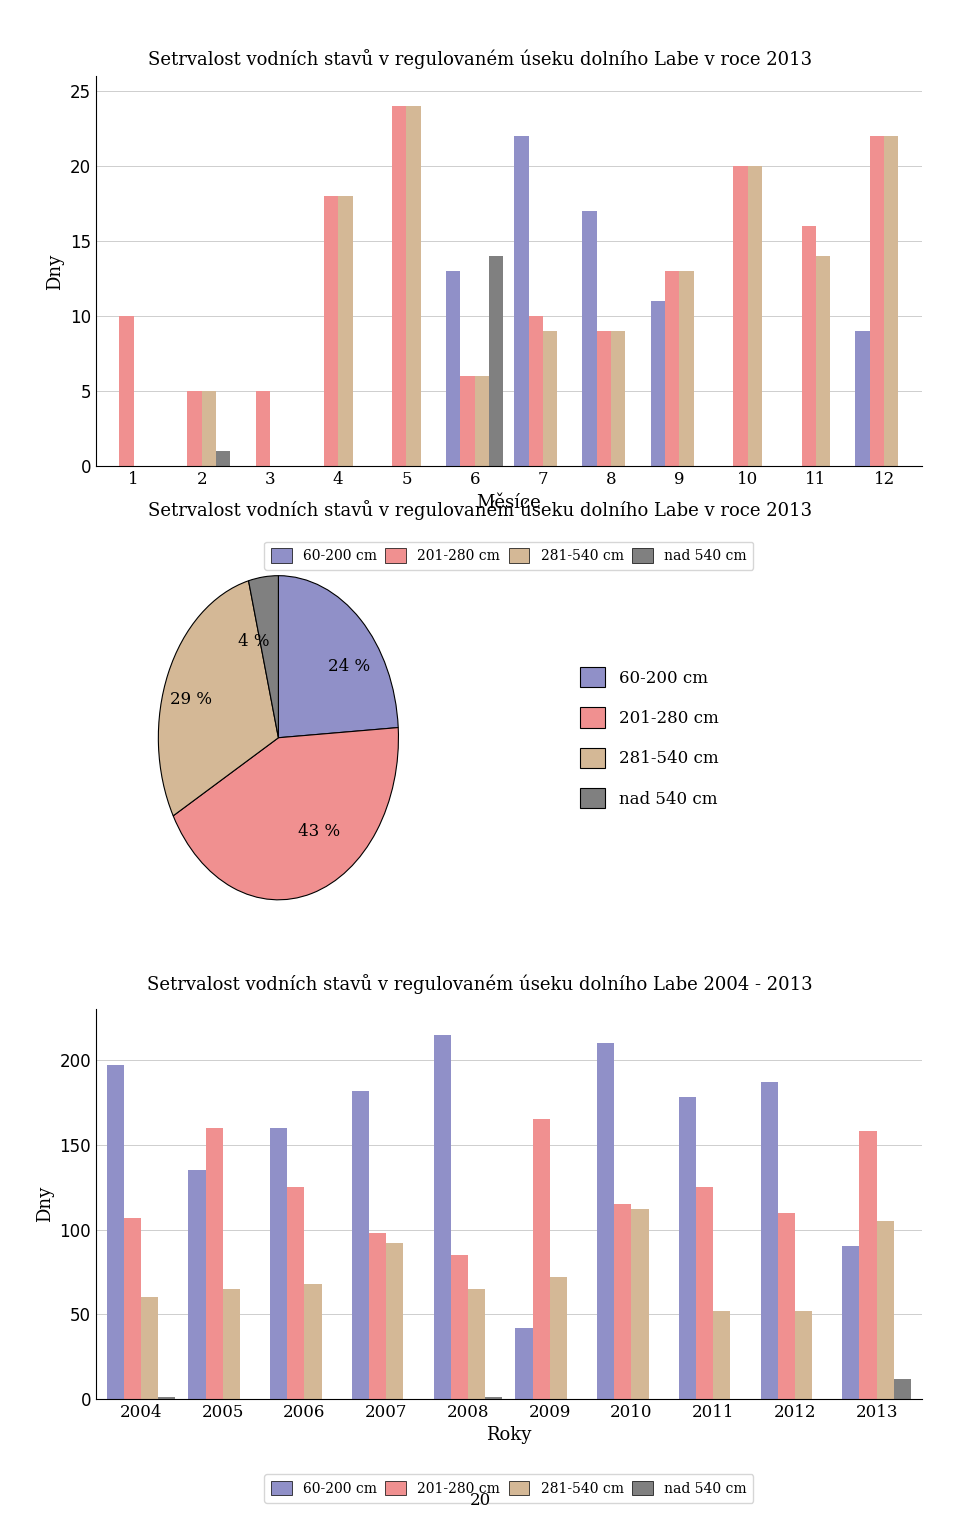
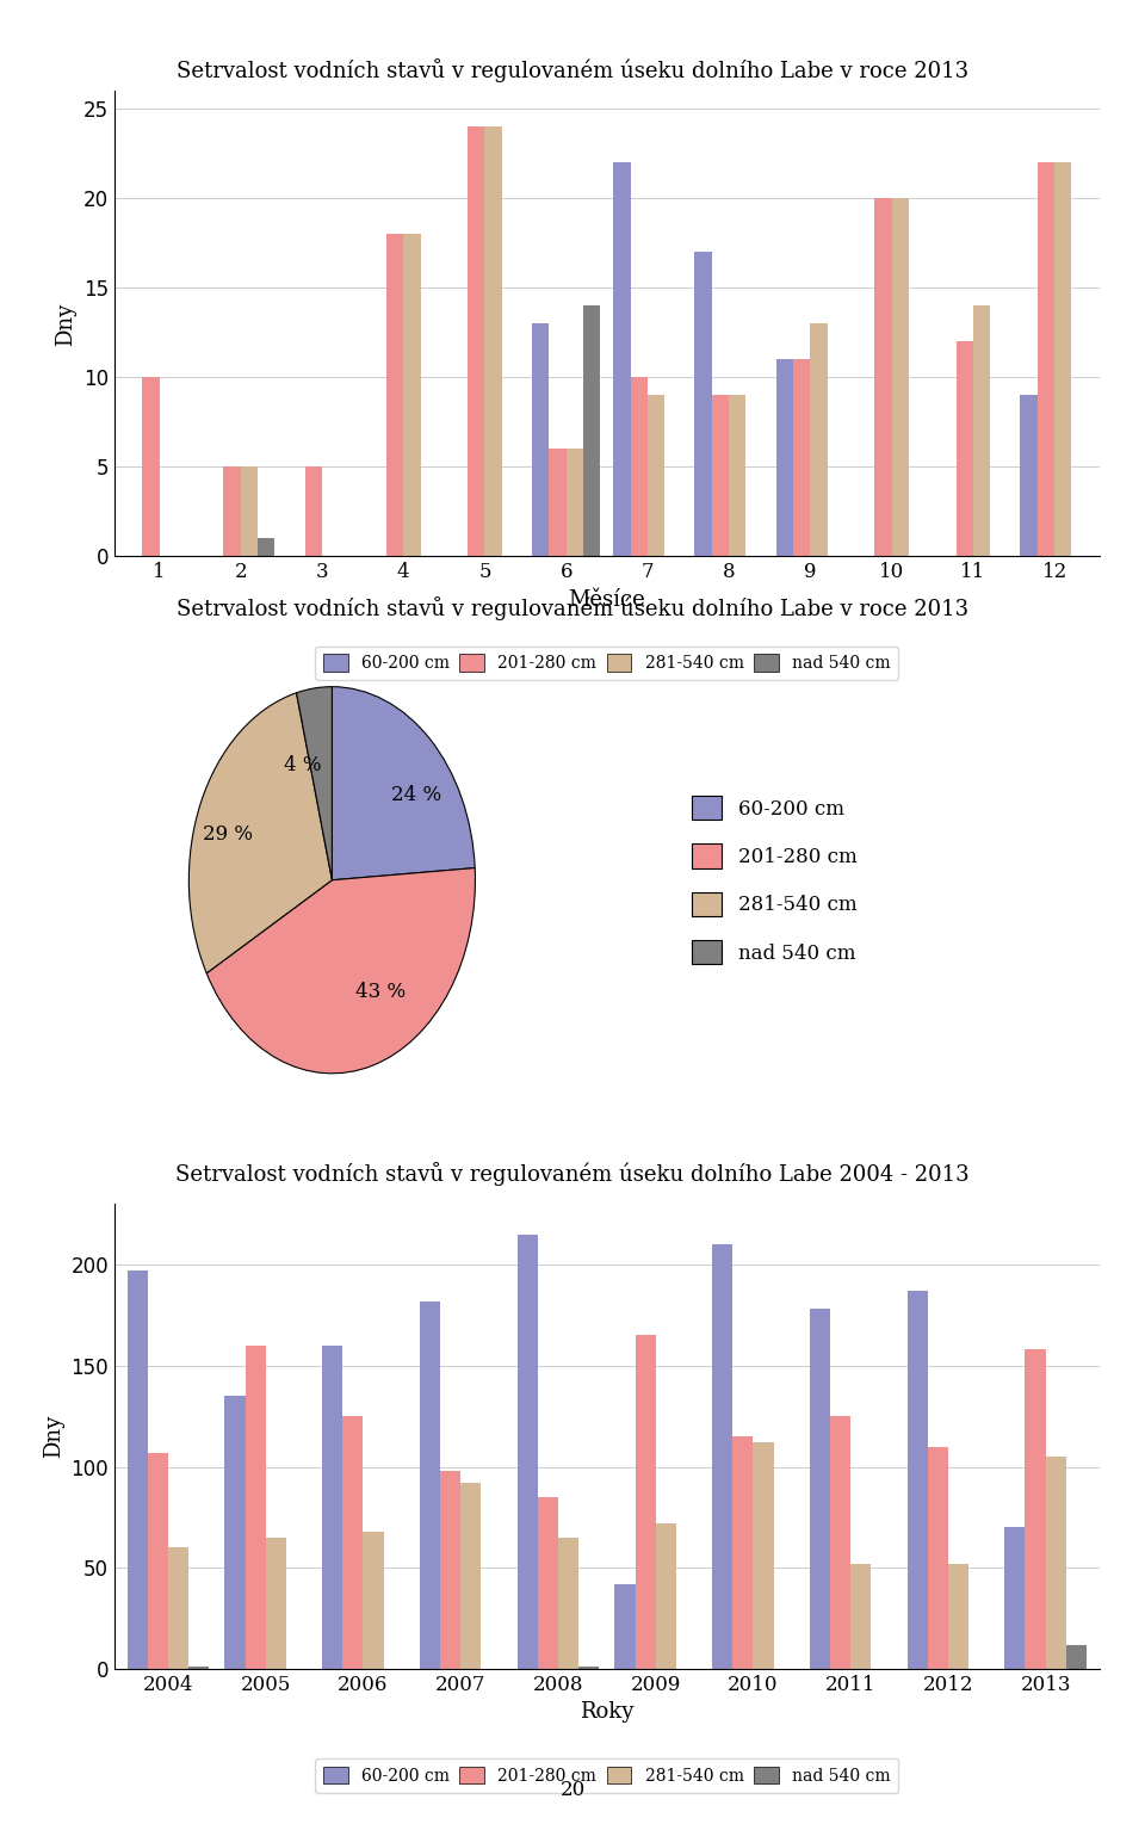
201-280 cm/9: 13 -> 11
201-280 cm/11: 16 -> 12
60-200 cm/2013: 90 -> 70
